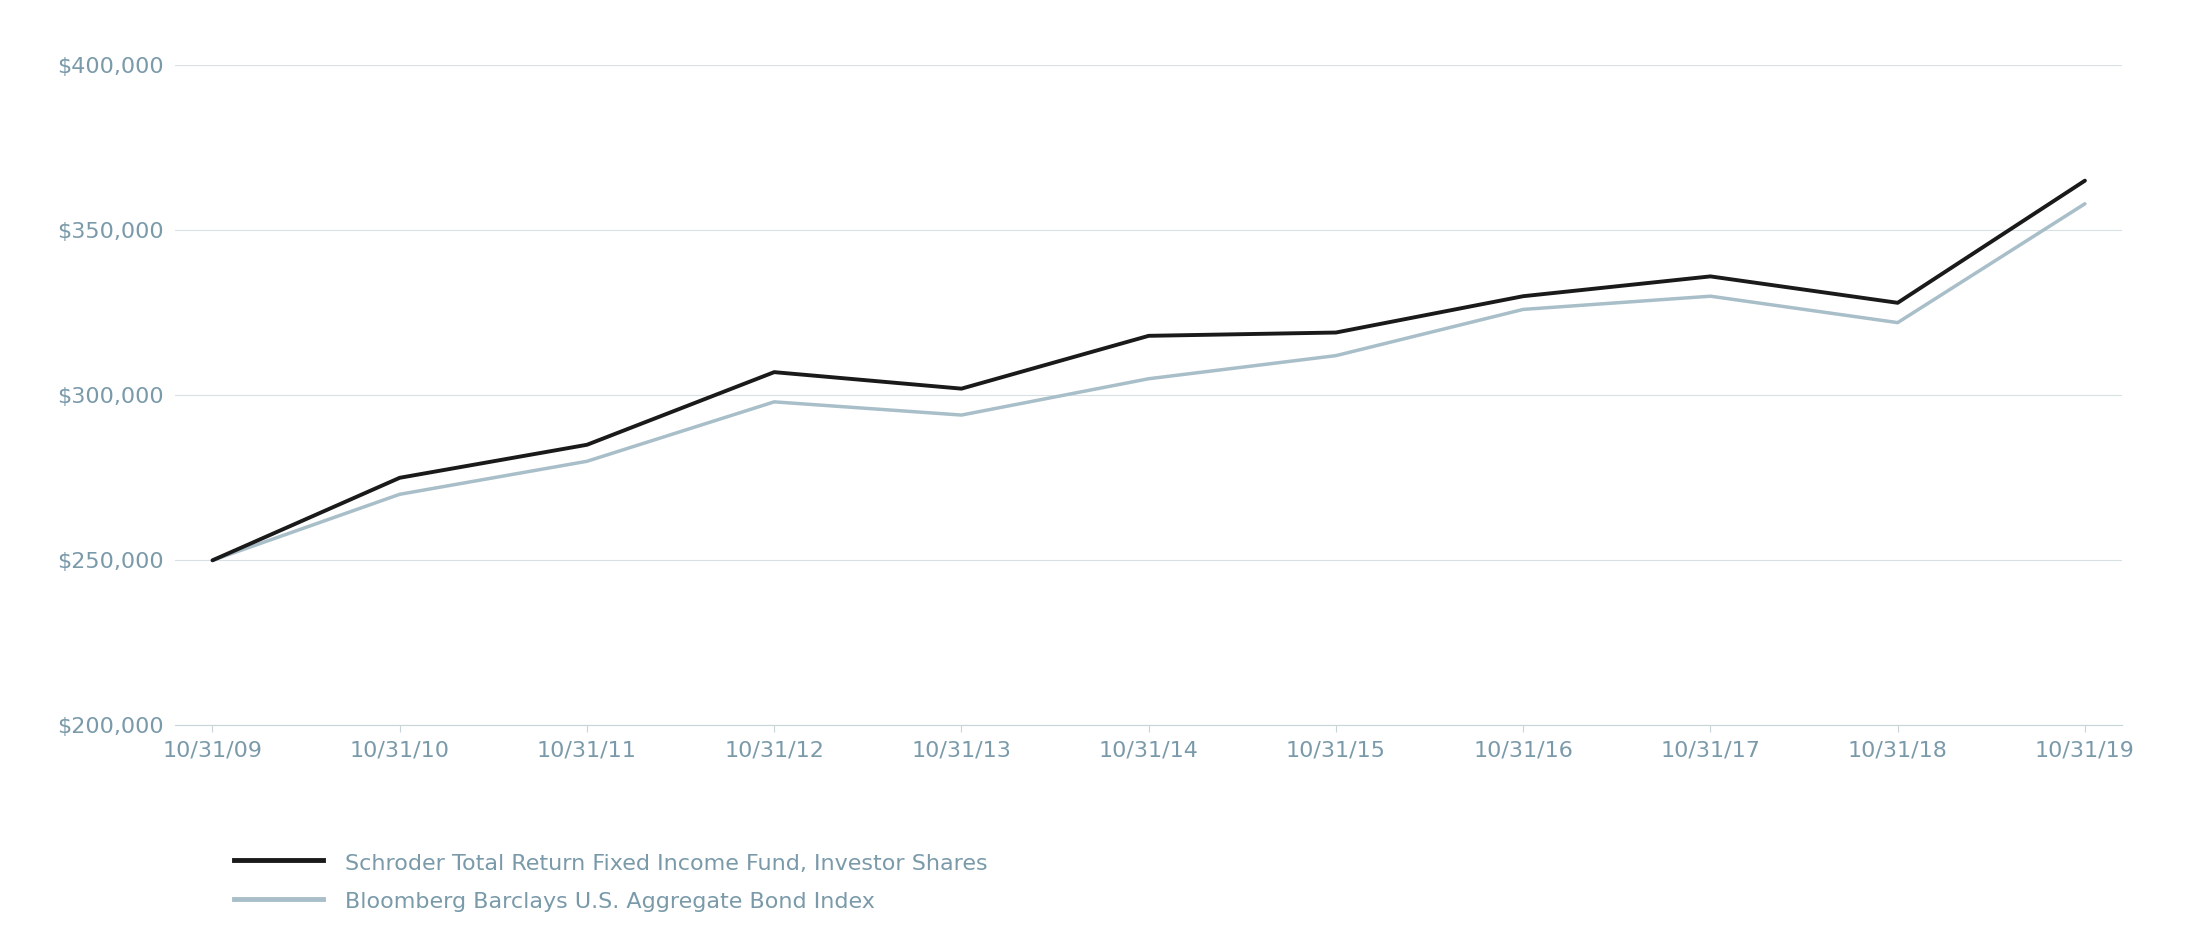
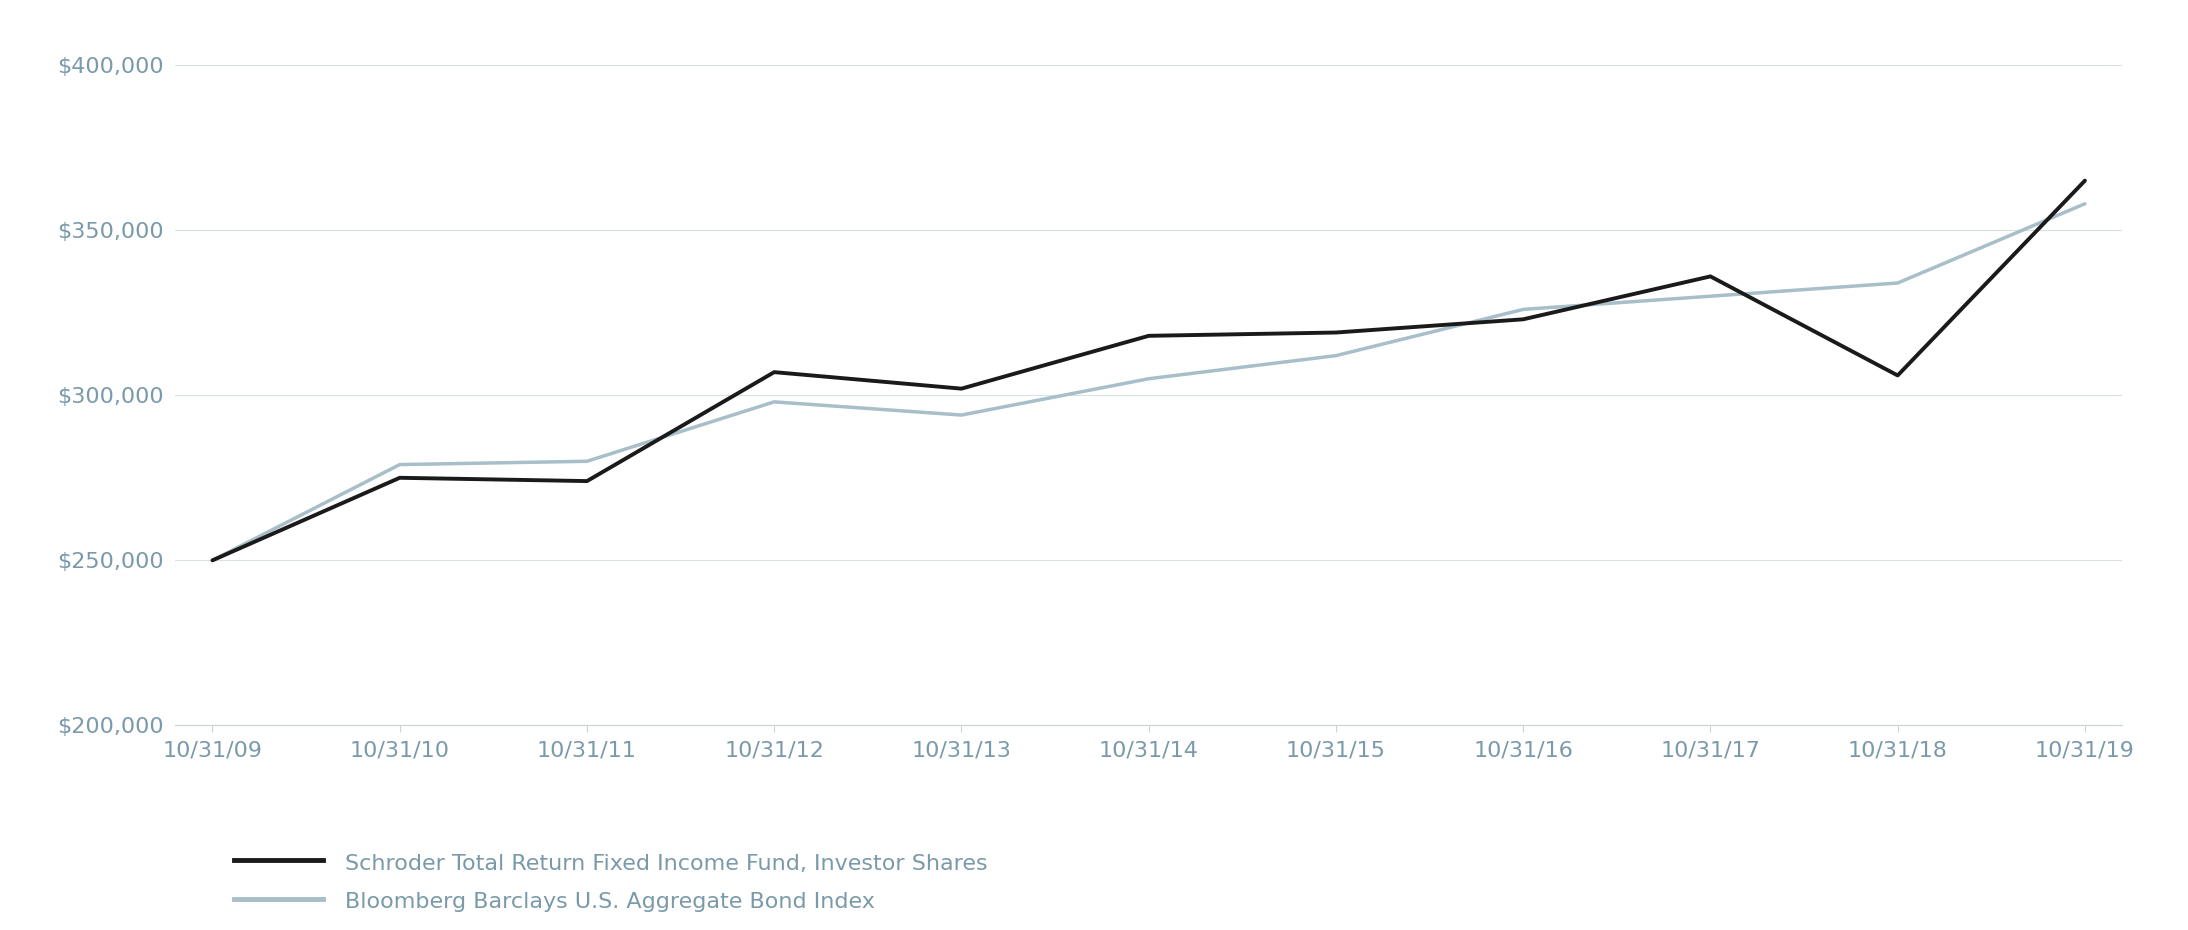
Bloomberg Barclays U.S. Aggregate Bond Index/10/31/10: $270,000 -> $279,000
Schroder Total Return Fixed Income Fund, Investor Shares/10/31/11: $285,000 -> $274,000
Schroder Total Return Fixed Income Fund, Investor Shares/10/31/16: $330,000 -> $323,000
Schroder Total Return Fixed Income Fund, Investor Shares/10/31/18: $328,000 -> $306,000
Bloomberg Barclays U.S. Aggregate Bond Index/10/31/18: $322,000 -> $334,000
